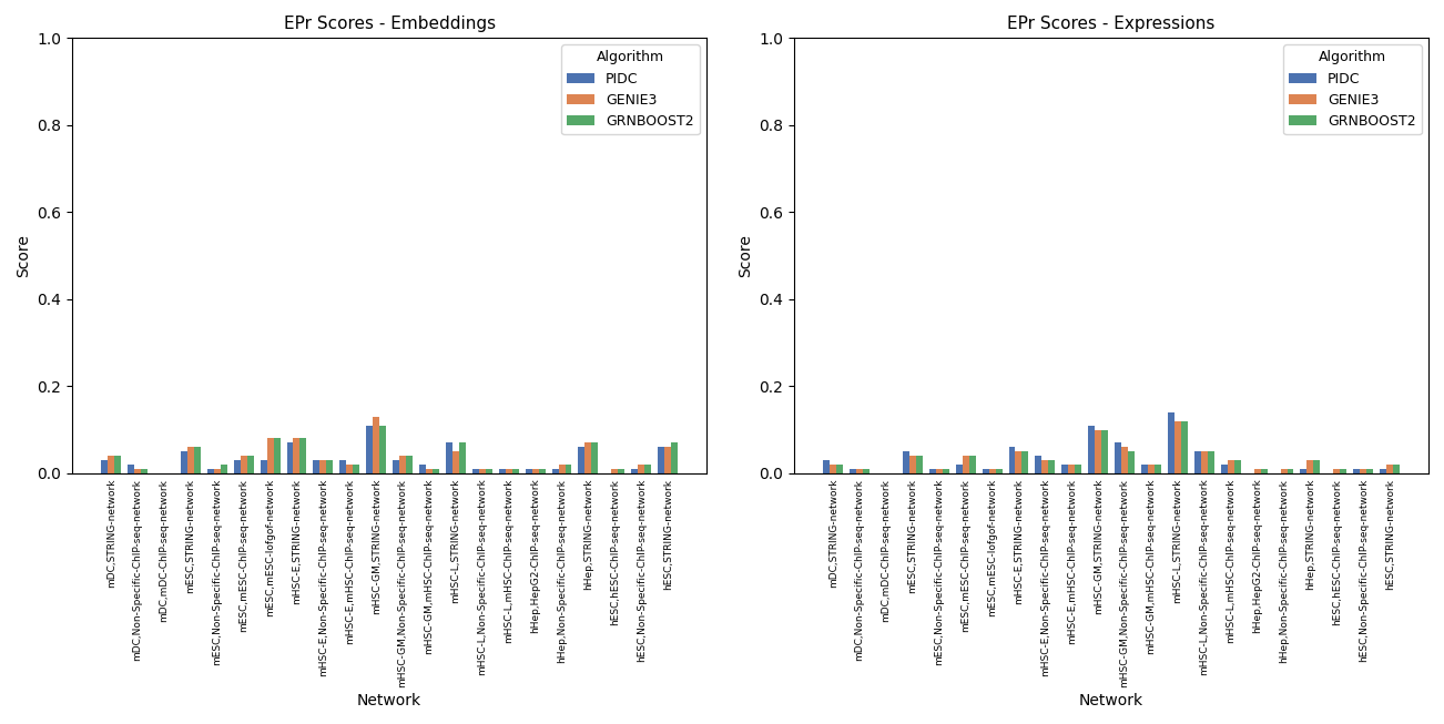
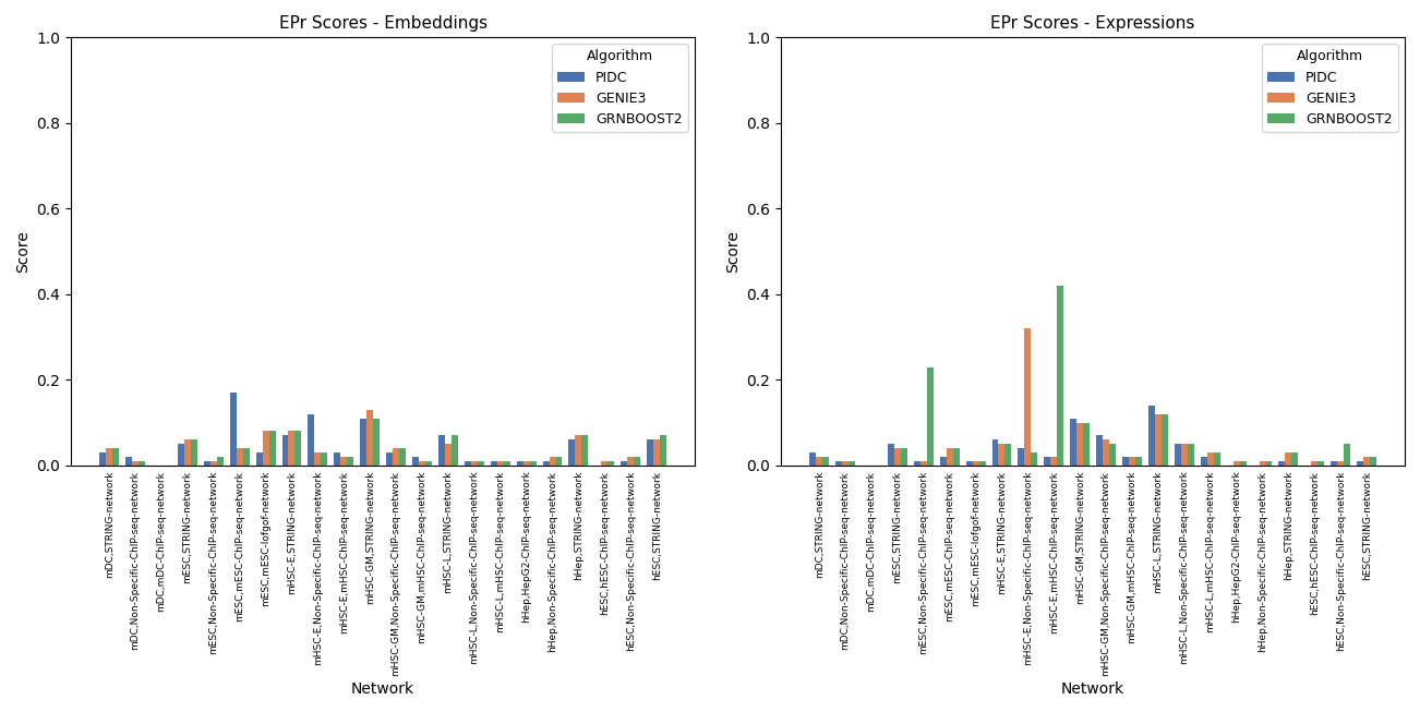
EPr Scores - Embeddings/PIDC/mESC,mESC-ChIP-seq-network: 0.03 -> 0.17
EPr Scores - Embeddings/PIDC/mHSC-E,Non-Specific-ChIP-seq-network: 0.03 -> 0.12
EPr Scores - Expressions/GRNBOOST2/mESC,Non-Specific-ChIP-seq-network: 0.01 -> 0.23
EPr Scores - Expressions/GENIE3/mHSC-E,Non-Specific-ChIP-seq-network: 0.03 -> 0.32
EPr Scores - Expressions/GRNBOOST2/mHSC-E,mHSC-ChIP-seq-network: 0.02 -> 0.42
EPr Scores - Expressions/GRNBOOST2/hESC,Non-Specific-ChIP-seq-network: 0.01 -> 0.05
